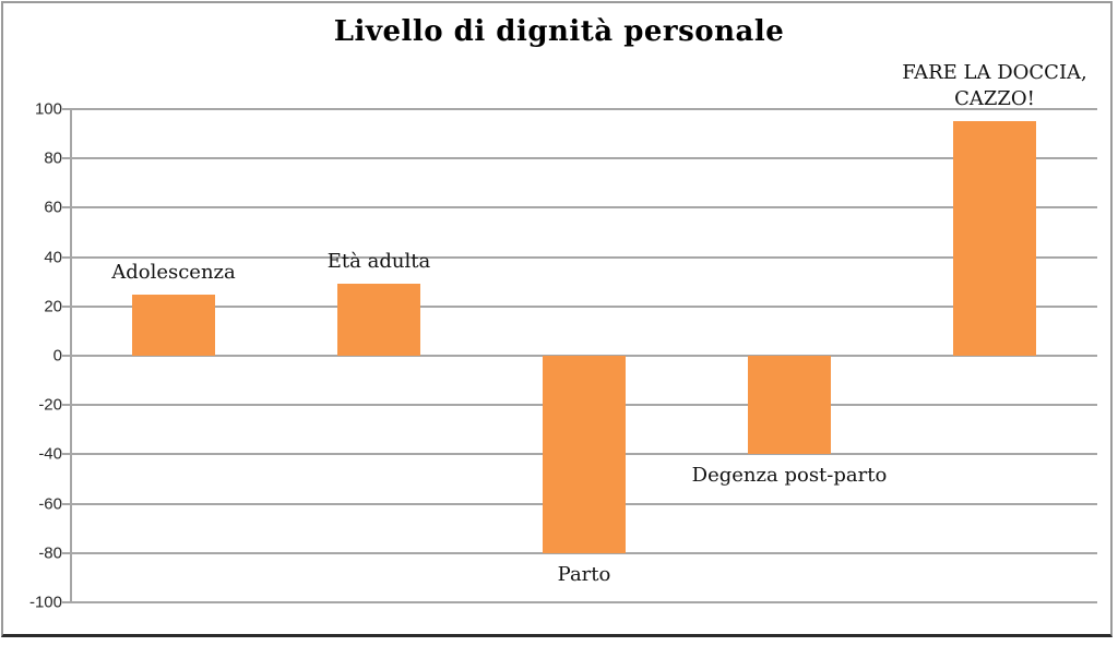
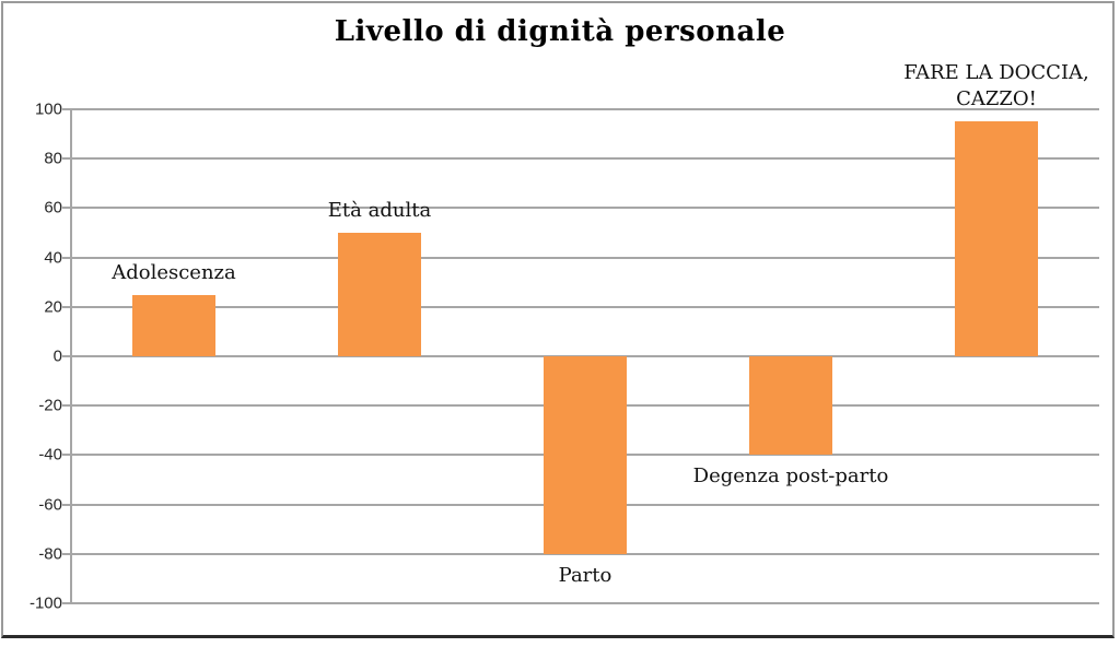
Età adulta: 29 -> 50
